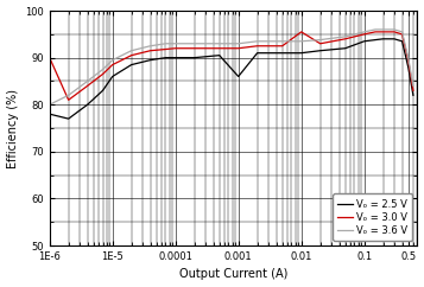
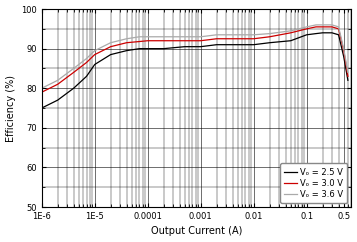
Vₒ = 2.5 V/1E-6: 78.0 -> 75.0
Vₒ = 3.0 V/1E-6: 90.0 -> 79.0
Vₒ = 2.5 V/0.001: 86.0 -> 90.5
Vₒ = 3.0 V/0.01: 95.5 -> 92.5
